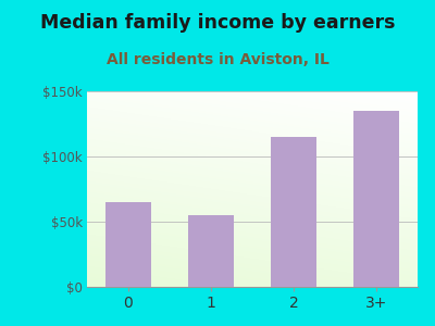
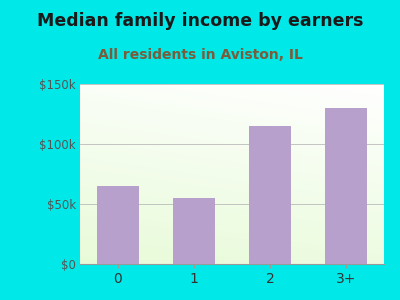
3+: $135k -> $130k
